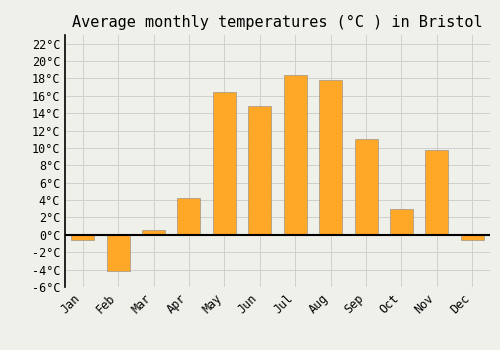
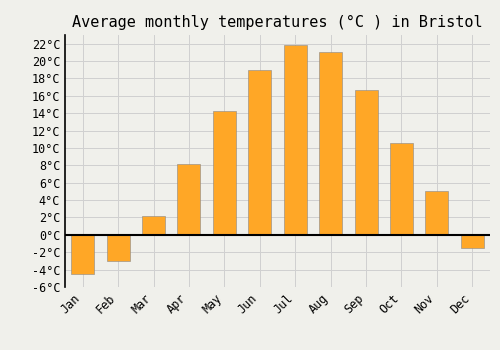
Jan: -0.6°C -> -4.5°C
Feb: -4.2°C -> -3.0°C
Mar: 0.6°C -> 2.2°C
Apr: 4.2°C -> 8.1°C
May: 16.4°C -> 14.2°C
Jun: 14.8°C -> 19.0°C
Jul: 18.4°C -> 21.8°C
Aug: 17.8°C -> 21.0°C
Sep: 11.0°C -> 16.7°C
Oct: 3.0°C -> 10.6°C
Nov: 9.8°C -> 5.0°C
Dec: -0.6°C -> -1.5°C
